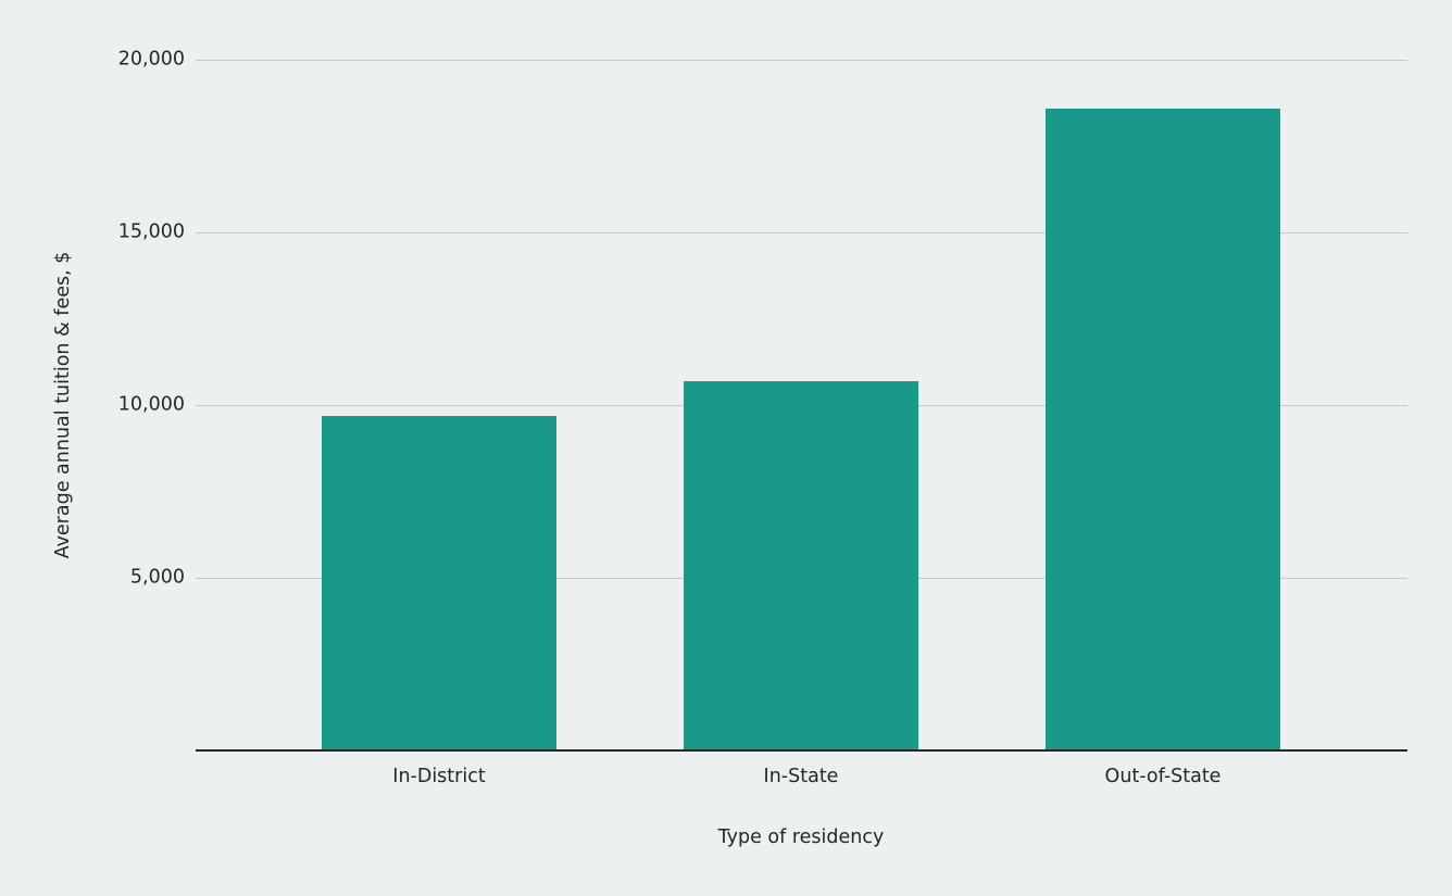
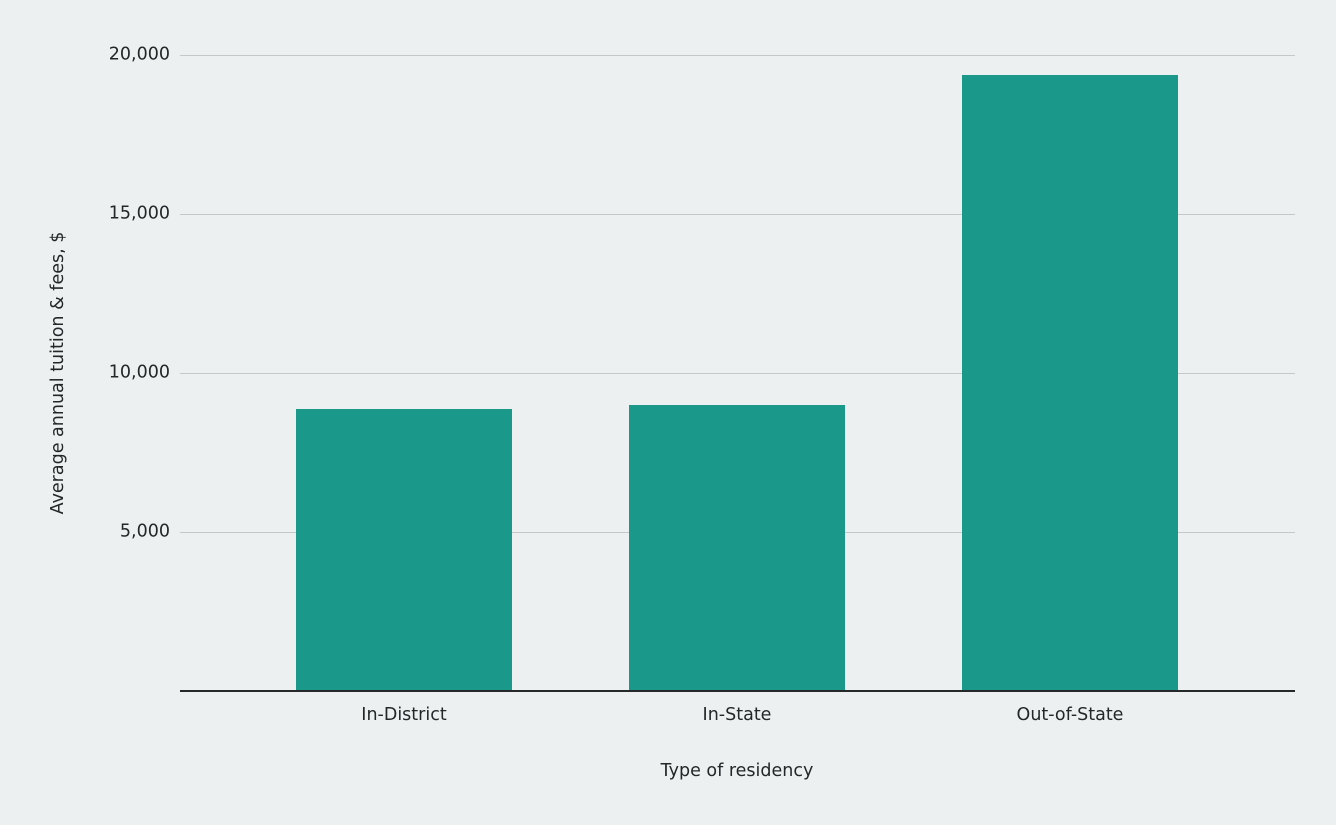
In-District: 9700 -> 8900
In-State: 10700 -> 9000
Out-of-State: 18600 -> 19400
